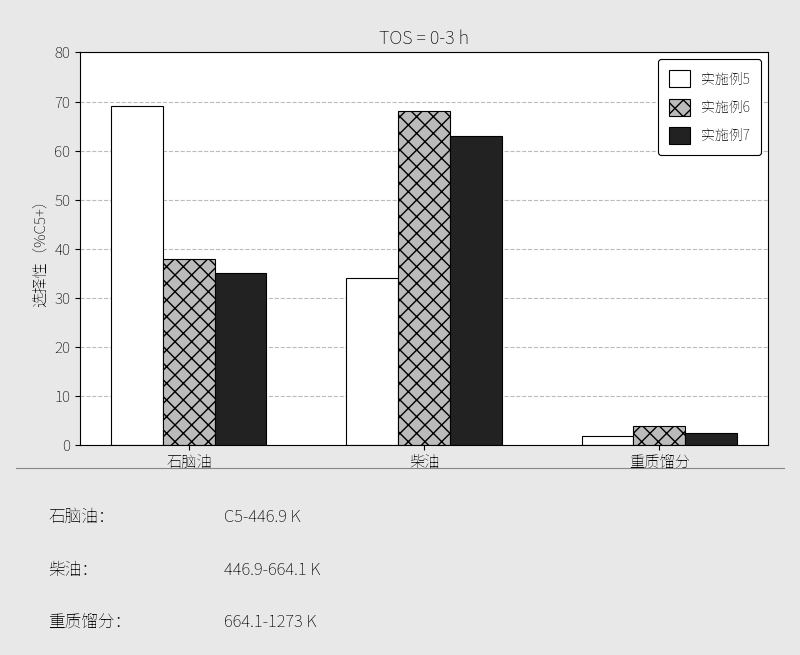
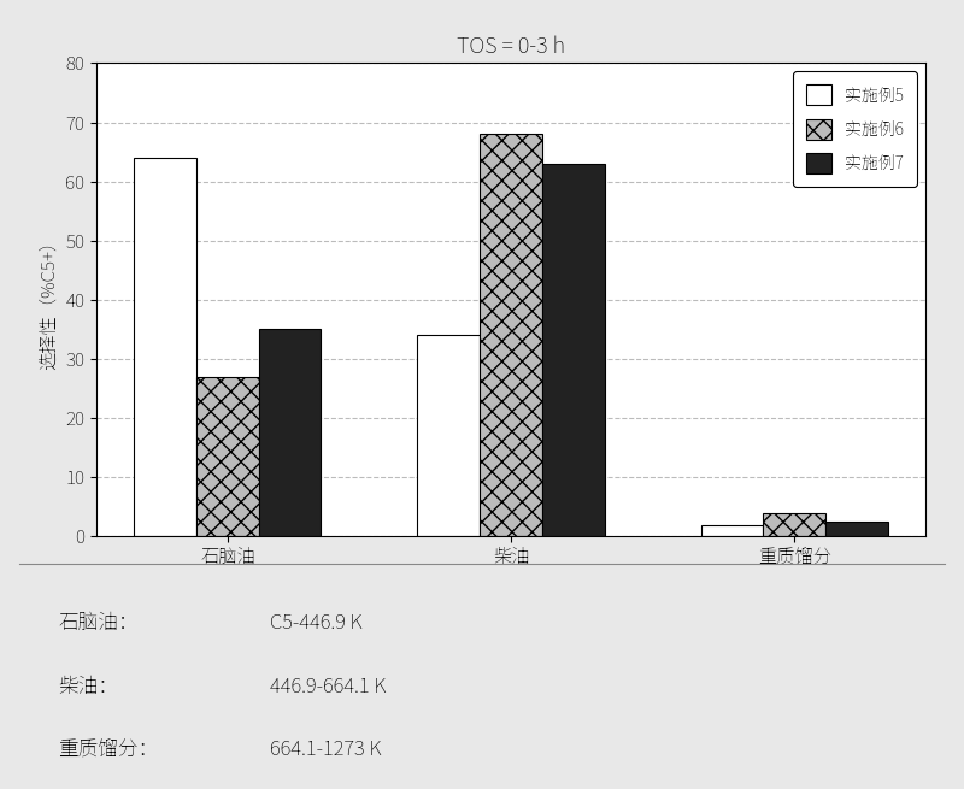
实施例5/石脑油: 69 -> 64
实施例6/石脑油: 38 -> 27
